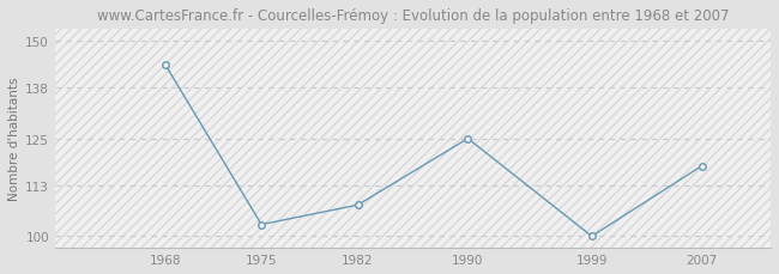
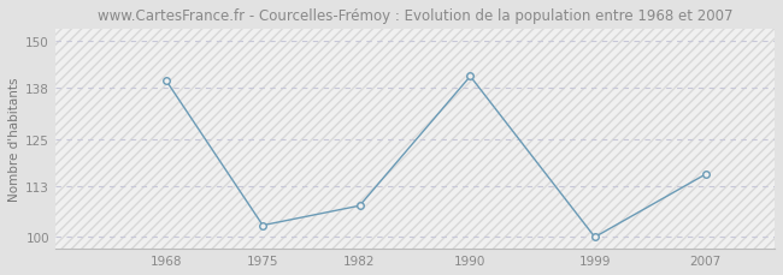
1968: 144 -> 140
1990: 125 -> 141
2007: 118 -> 116
